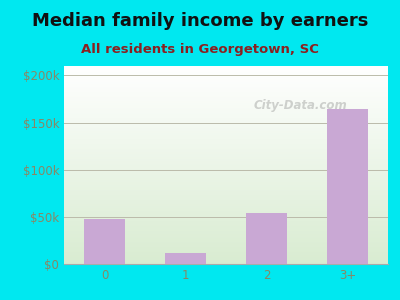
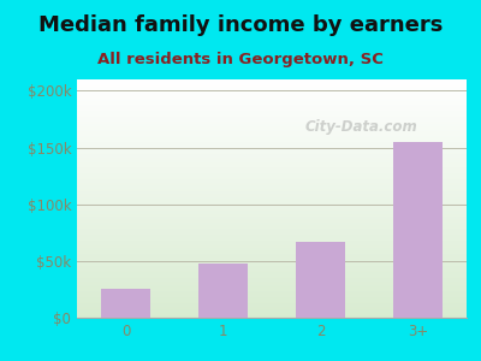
0: $48k -> $25k
1: $12k -> $48k
2: $54k -> $67k
3+: $164k -> $155k
